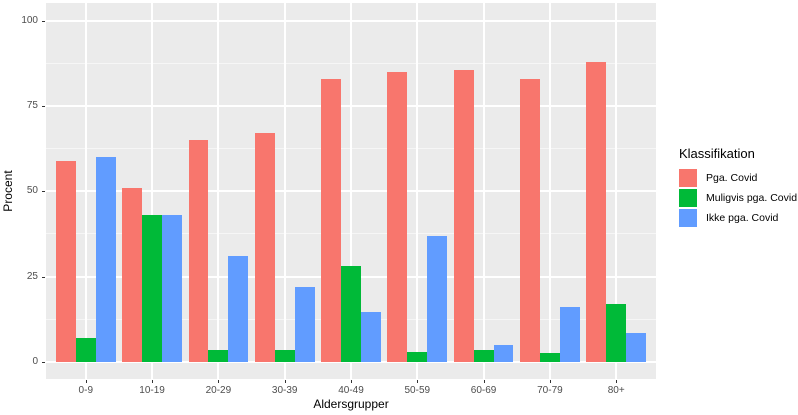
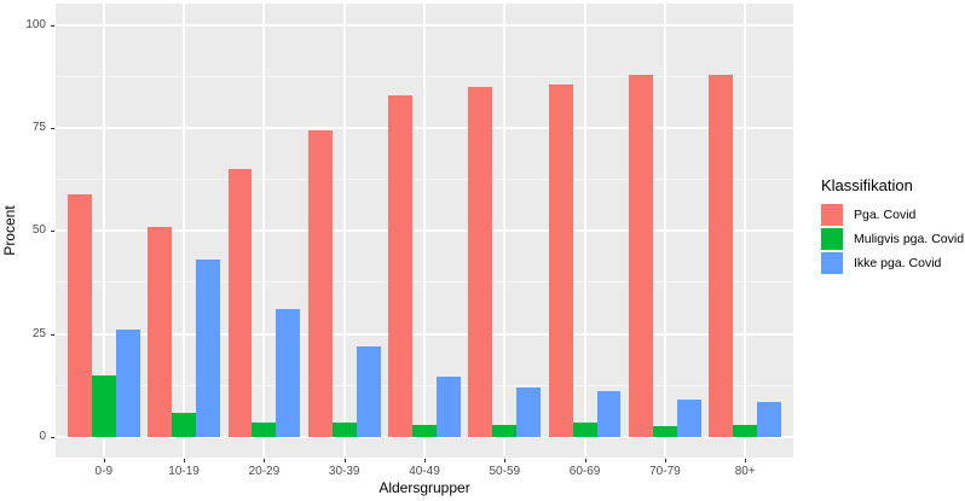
Muligvis pga. Covid/0-9: 7 -> 15
Ikke pga. Covid/0-9: 60 -> 26
Muligvis pga. Covid/10-19: 43 -> 6
Pga. Covid/30-39: 67 -> 74
Muligvis pga. Covid/40-49: 28 -> 3
Ikke pga. Covid/50-59: 37 -> 12
Ikke pga. Covid/60-69: 5 -> 11
Pga. Covid/70-79: 83 -> 88
Ikke pga. Covid/70-79: 16 -> 9
Muligvis pga. Covid/80+: 17 -> 3
